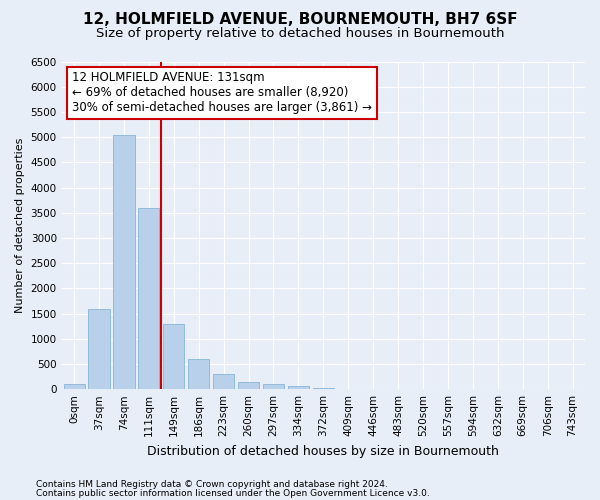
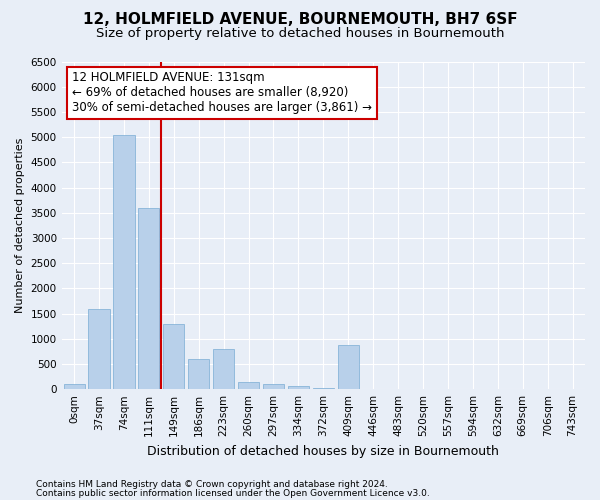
223sqm: 300 -> 800
409sqm: 10 -> 880
